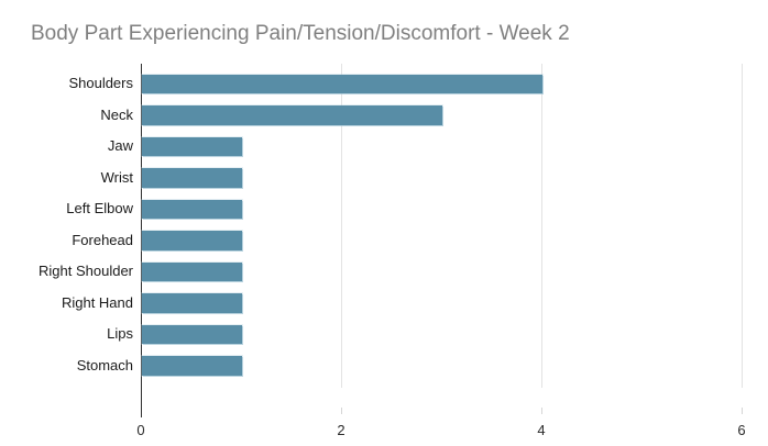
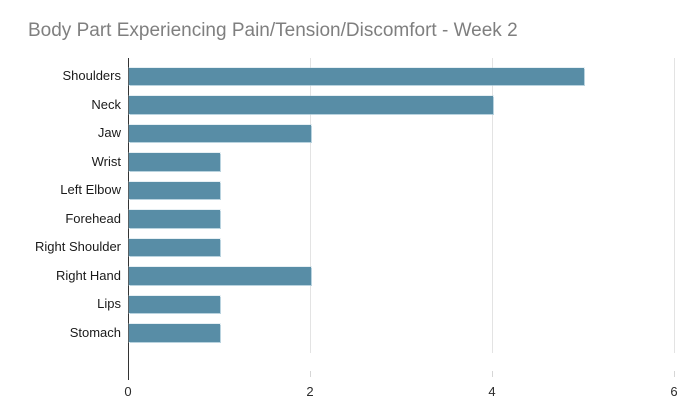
Shoulders: 4 -> 5
Neck: 3 -> 4
Jaw: 1 -> 2
Right Hand: 1 -> 2
